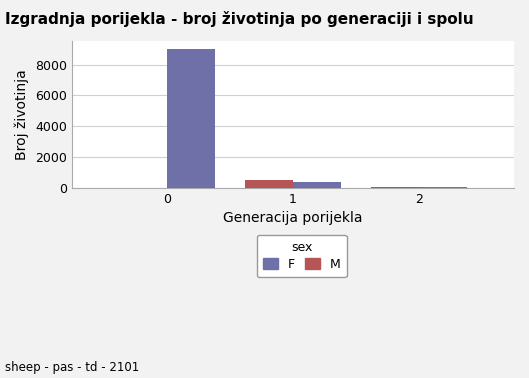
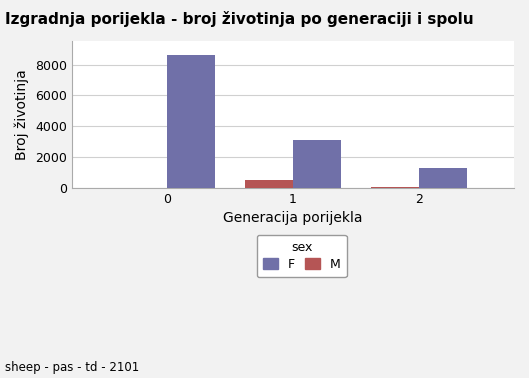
F/0: 9000 -> 8600
F/1: 400 -> 3100
F/2: 0 -> 1300
